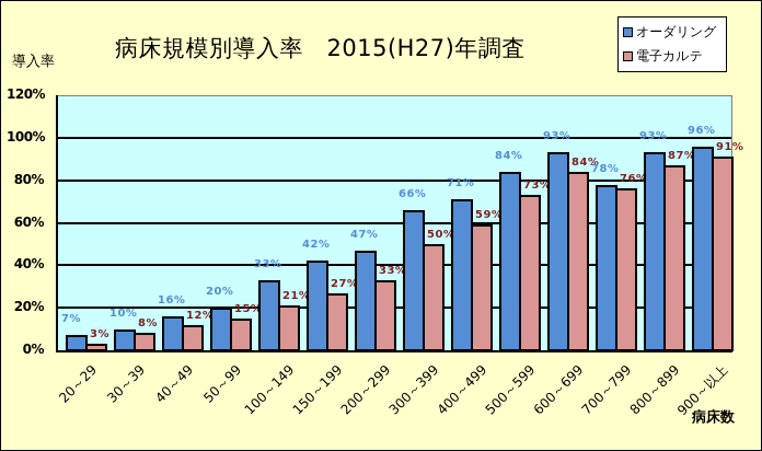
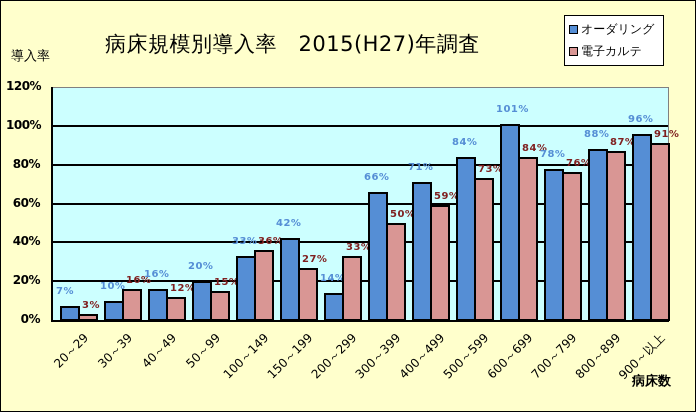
電子カルテ/30～39: 8% -> 16%
電子カルテ/100～149: 21% -> 36%
オーダリング/200～299: 47% -> 14%
オーダリング/600～699: 93% -> 101%
オーダリング/800～899: 93% -> 88%
